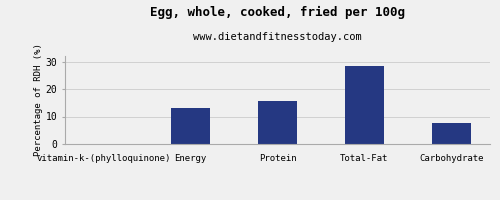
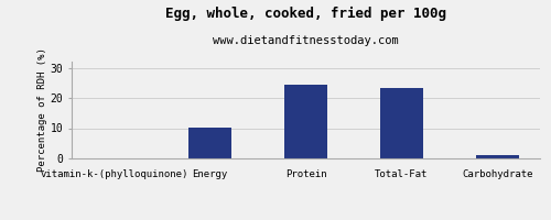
Energy: 13.0 -> 10.2
Protein: 15.5 -> 24.2
Total-Fat: 28.5 -> 23.2
Carbohydrate: 7.5 -> 1.2
